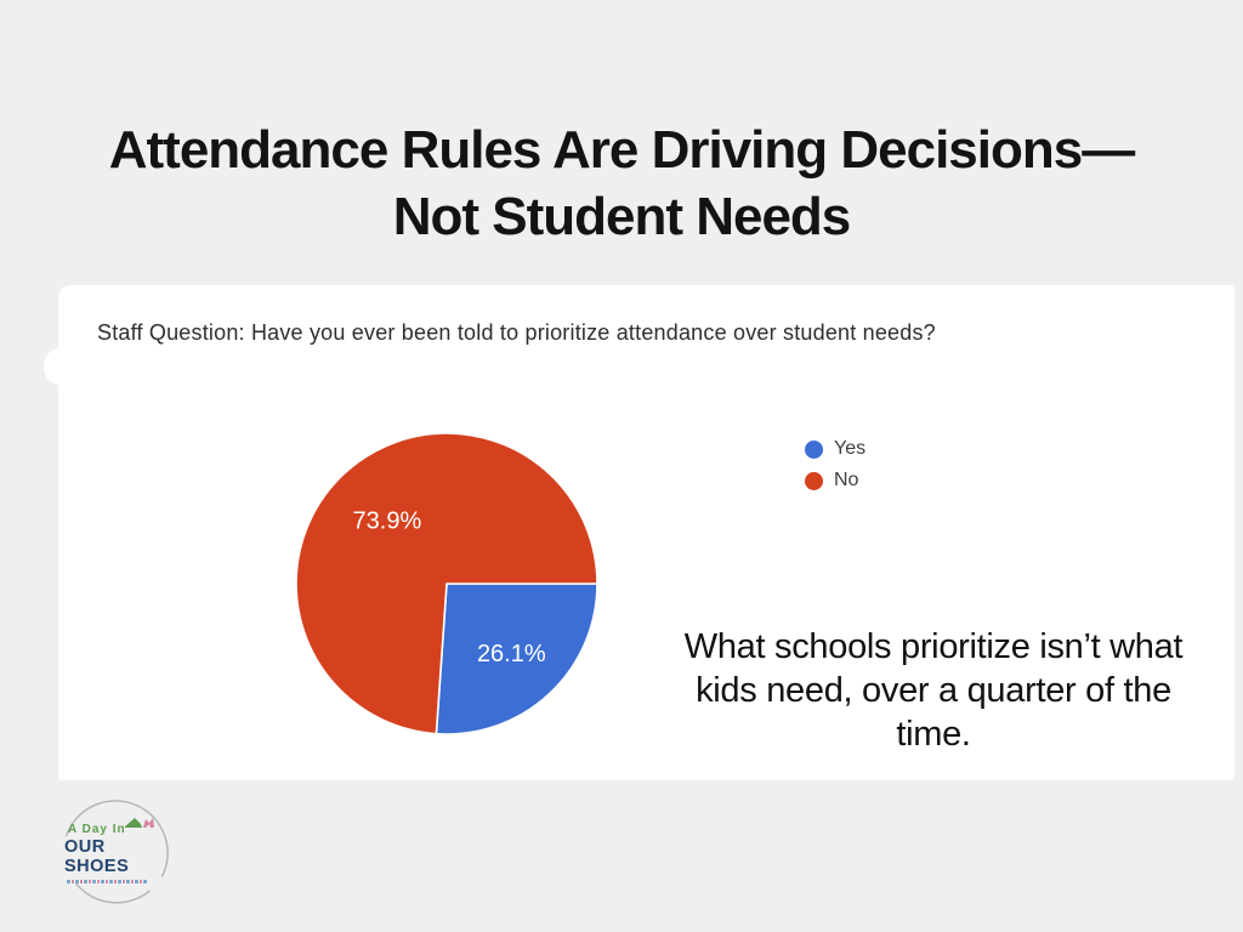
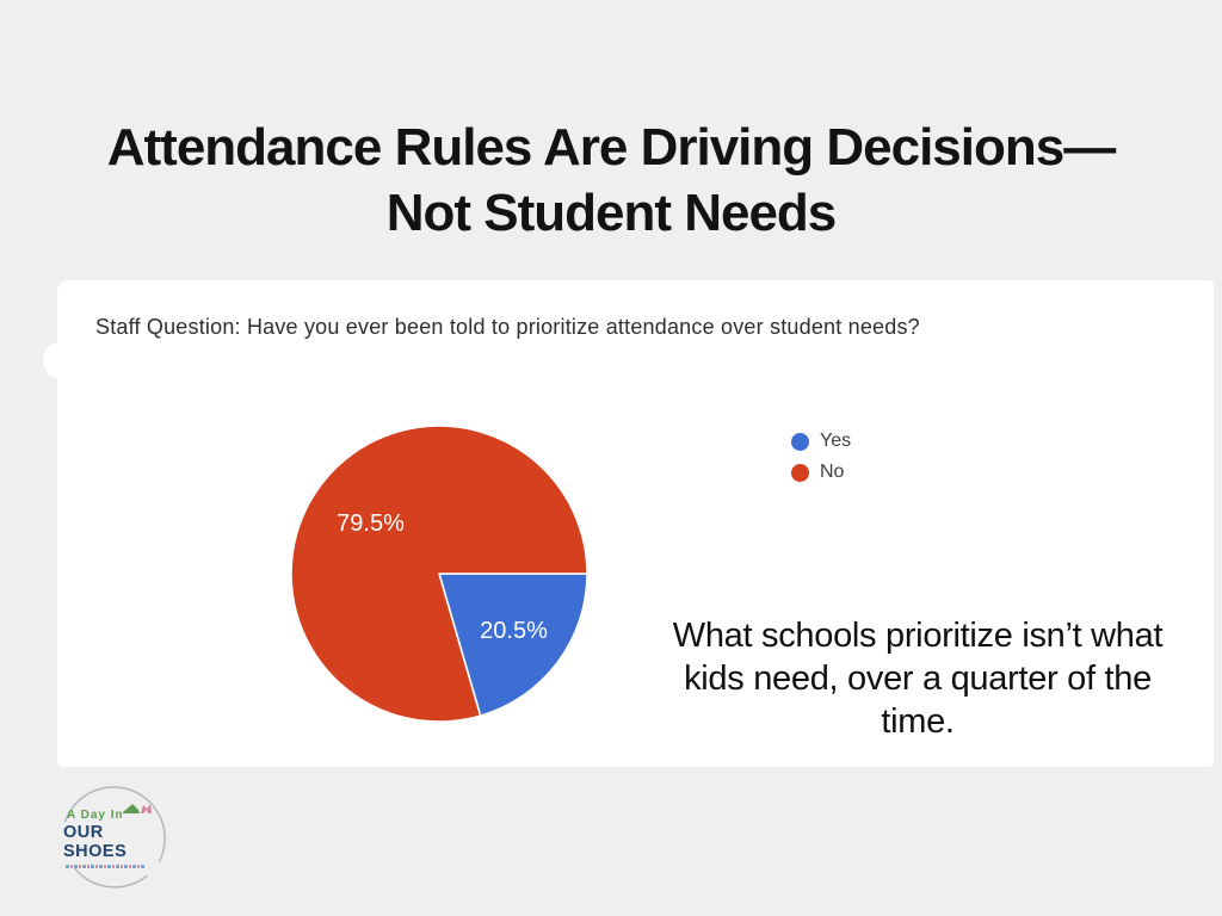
Yes: 26.1% -> 20.5%
No: 73.9% -> 79.5%
